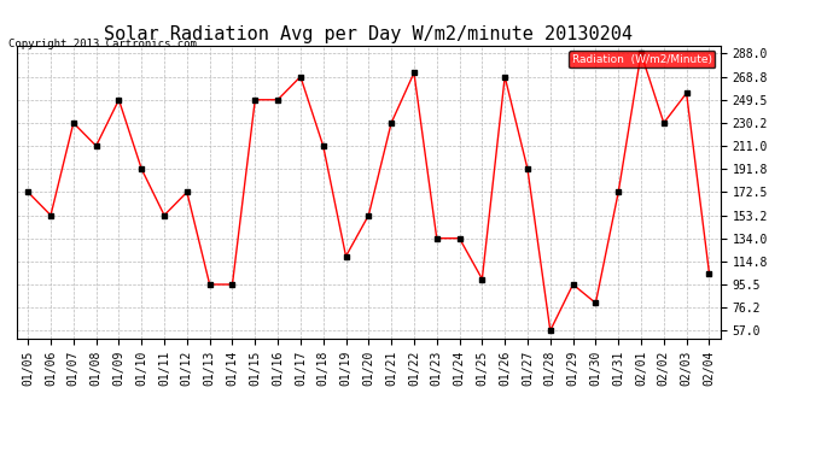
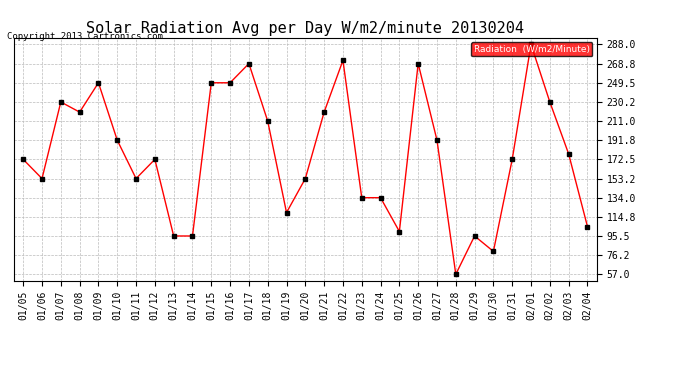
01/08: 211 -> 220
01/21: 230 -> 220
02/03: 255 -> 178
